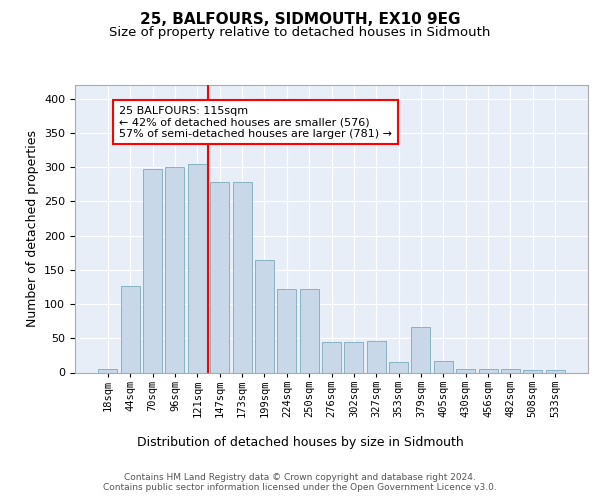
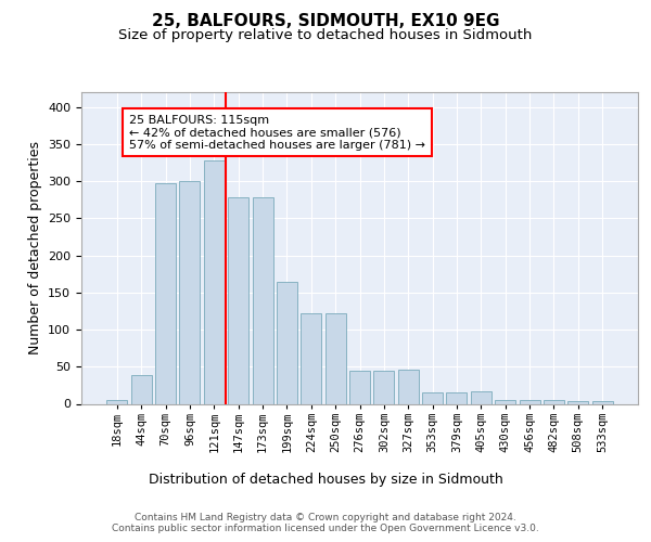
44sqm: 126 -> 38
121sqm: 304 -> 328
379sqm: 66 -> 15
